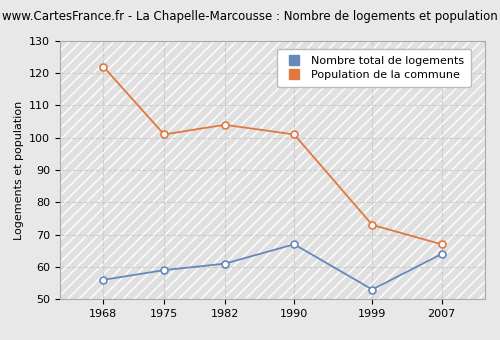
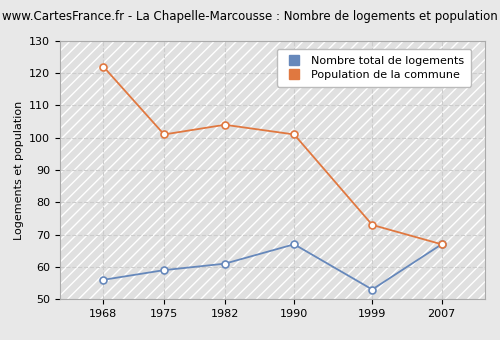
Nombre total de logements/2007: 64 -> 67
